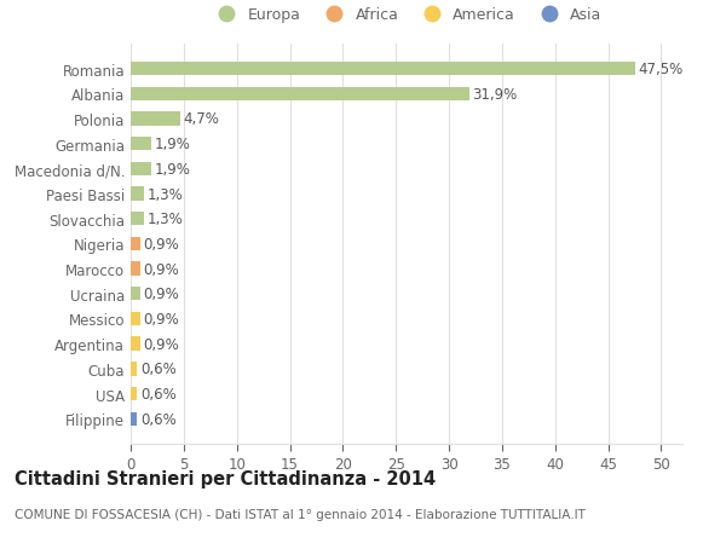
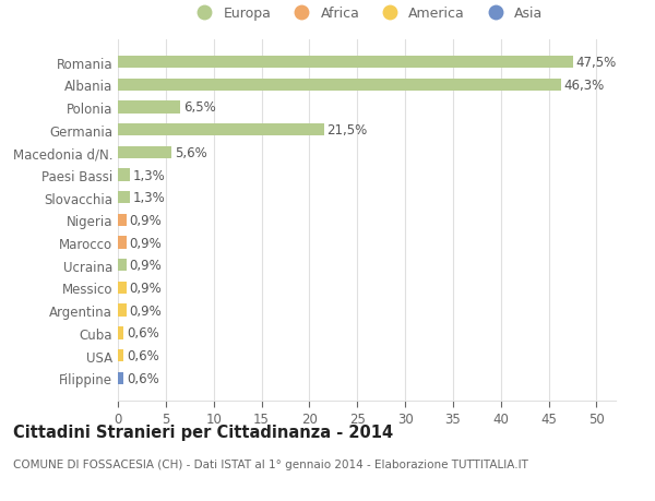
Albania: 31,9% -> 46,3%
Polonia: 4,7% -> 6,5%
Germania: 1,9% -> 21,5%
Macedonia d/N.: 1,9% -> 5,6%
